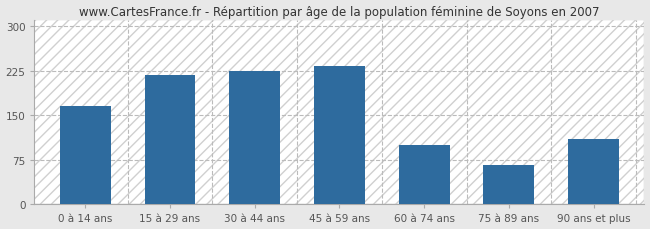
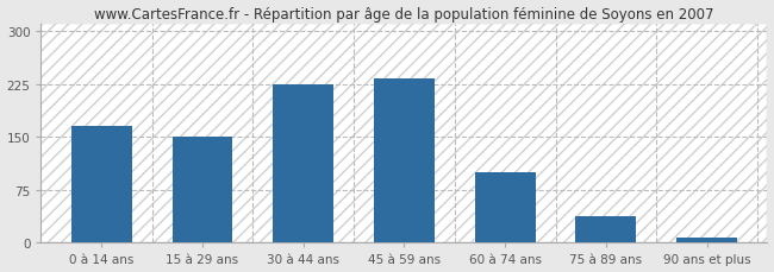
15 à 29 ans: 218 -> 150
75 à 89 ans: 66 -> 38
90 ans et plus: 110 -> 8
